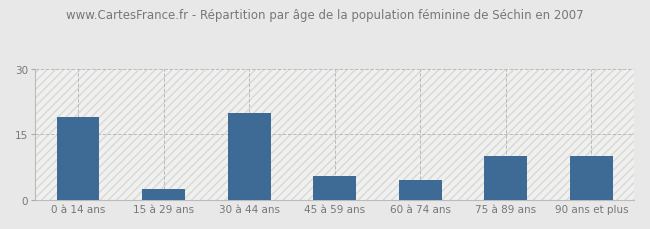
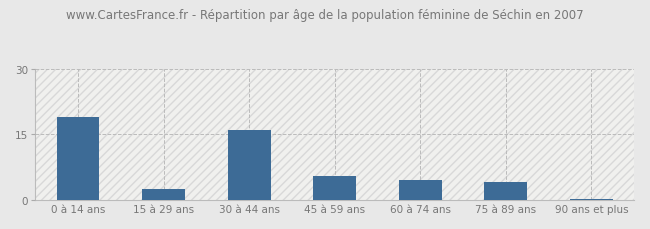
30 à 44 ans: 20.0 -> 16.0
75 à 89 ans: 10.0 -> 4.0
90 ans et plus: 10.0 -> 0.3
